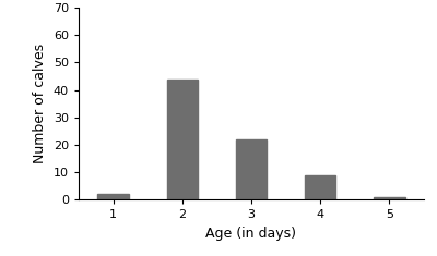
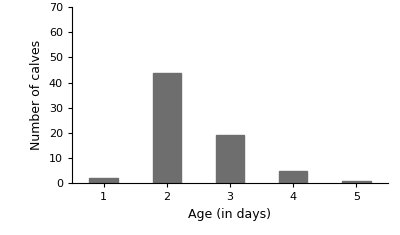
3: 22 -> 19
4: 9 -> 5
